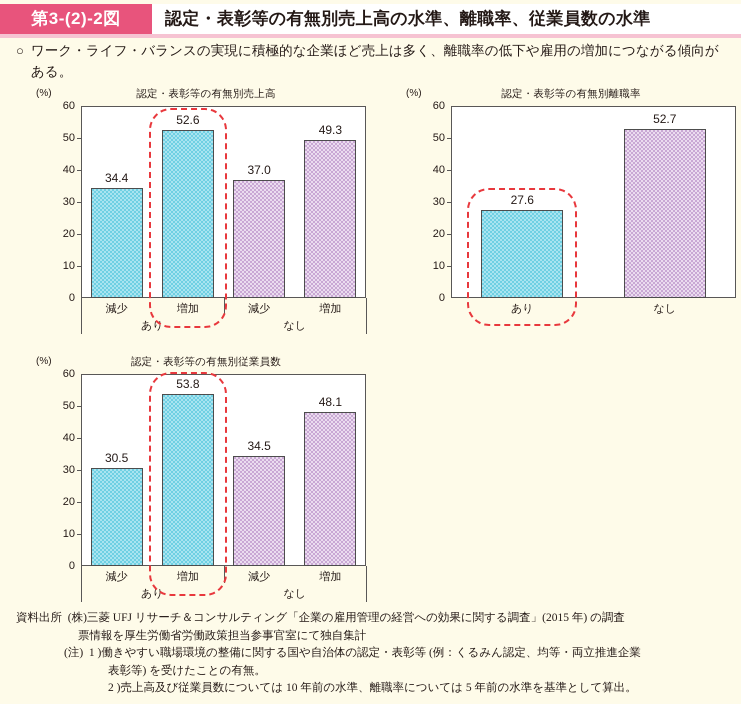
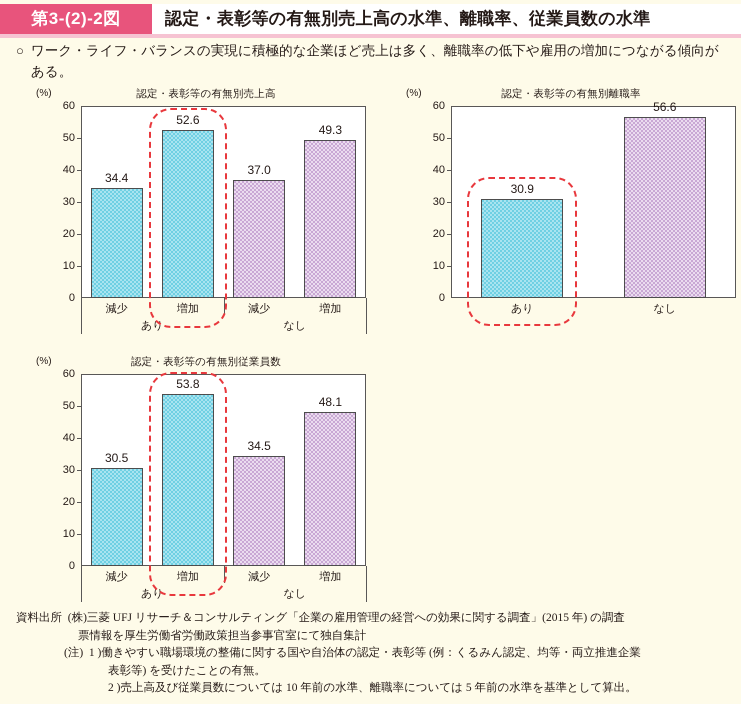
認定・表彰等の有無別離職率/あり: 27.6 -> 30.9
認定・表彰等の有無別離職率/なし: 52.7 -> 56.6
